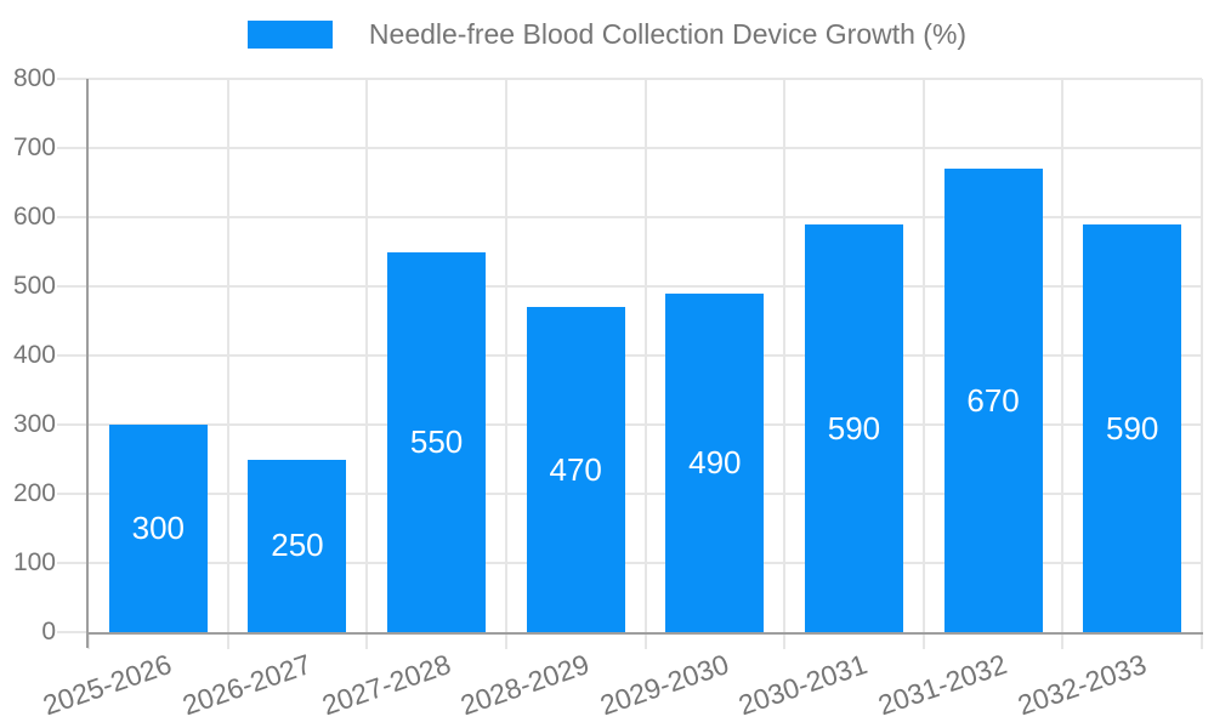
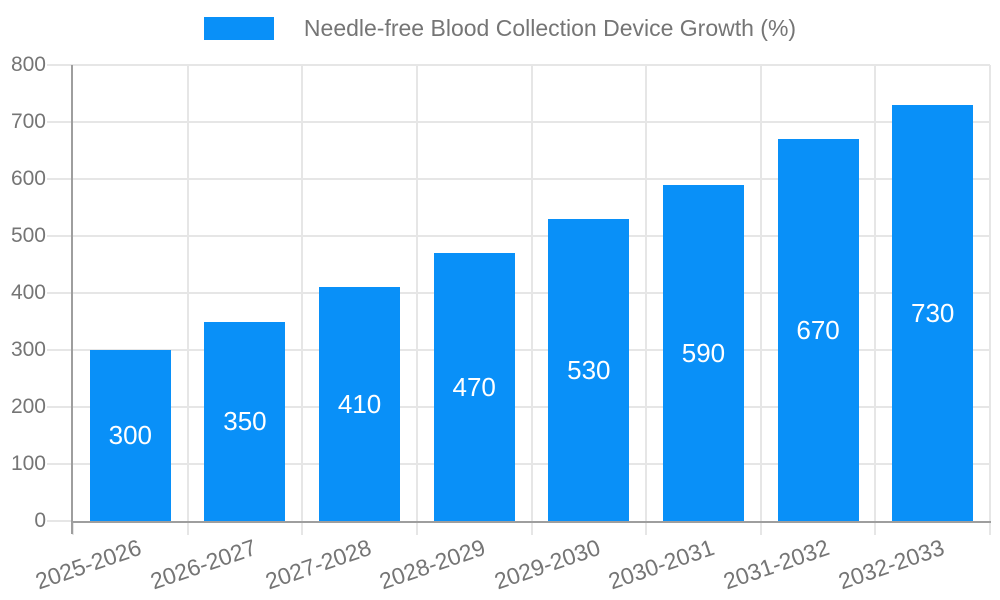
2026-2027: 250 -> 350
2027-2028: 550 -> 410
2029-2030: 490 -> 530
2032-2033: 590 -> 730
